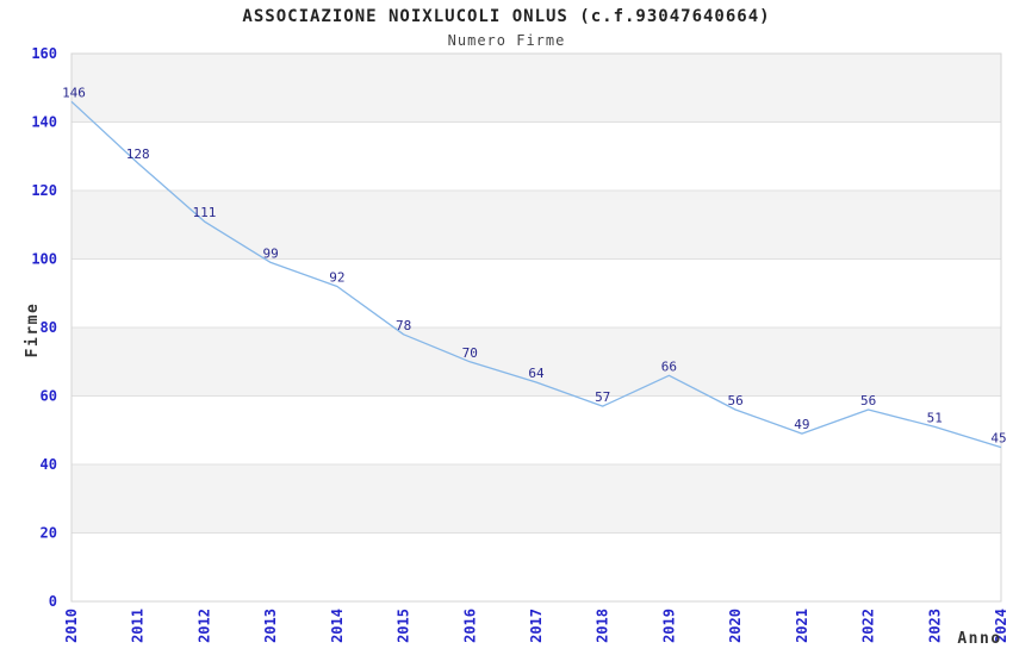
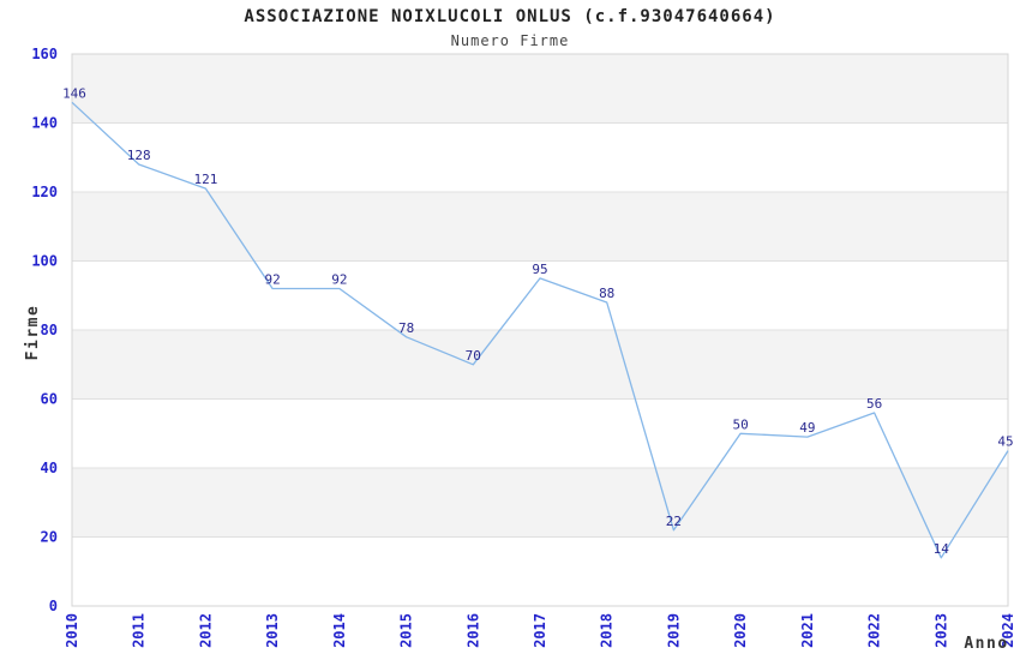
2012: 111 -> 121
2013: 99 -> 92
2017: 64 -> 95
2018: 57 -> 88
2019: 66 -> 22
2020: 56 -> 50
2023: 51 -> 14
